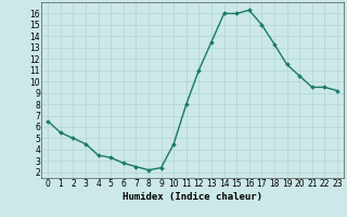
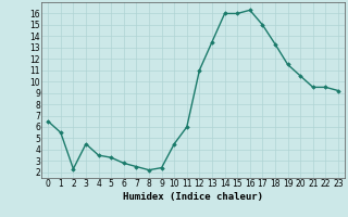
2: 5.0 -> 2.3
11: 8.0 -> 6.0
